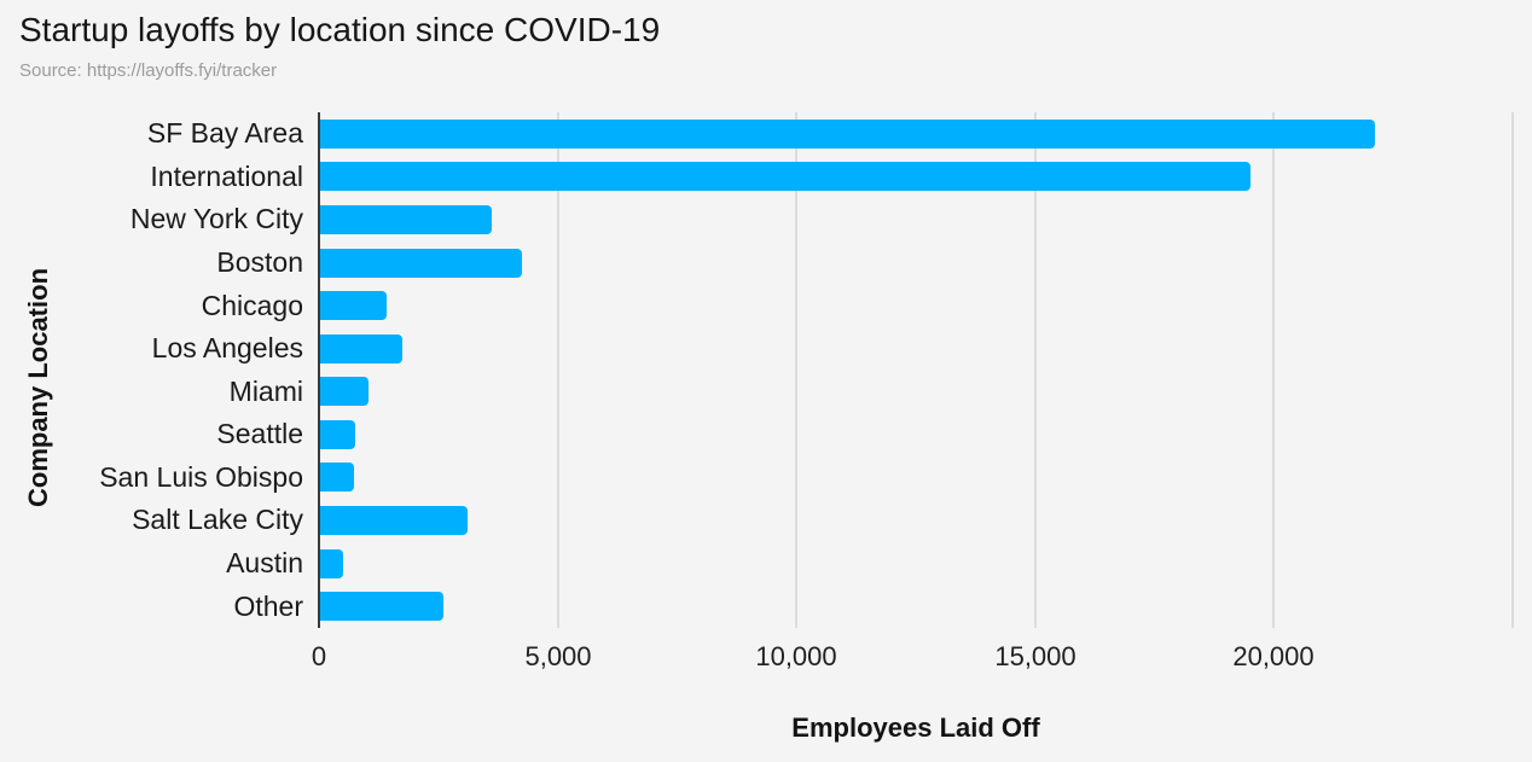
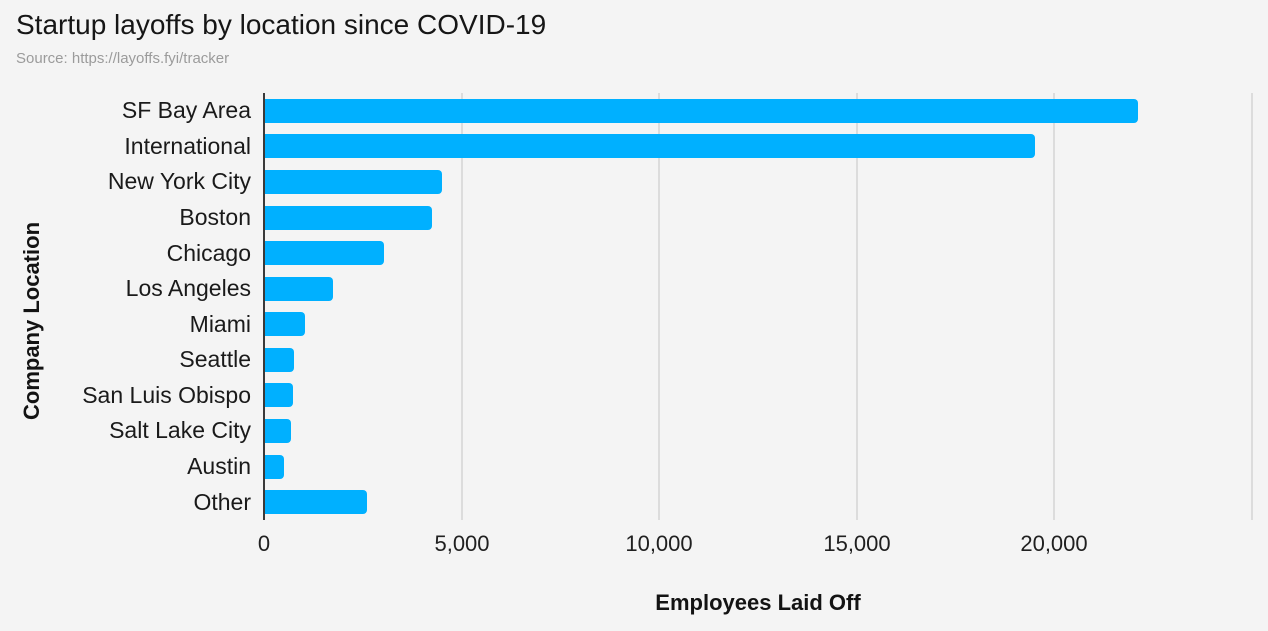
New York City: 3600 -> 4500
Chicago: 1400 -> 3000
Salt Lake City: 3100 -> 600
